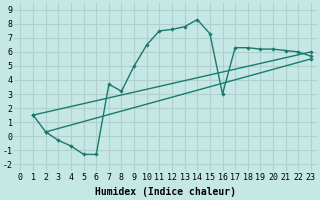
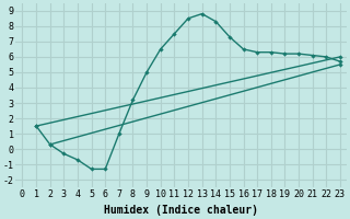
7: 3.7 -> 1.0
12: 7.6 -> 8.5
13: 7.8 -> 8.8
16: 3.0 -> 6.5
